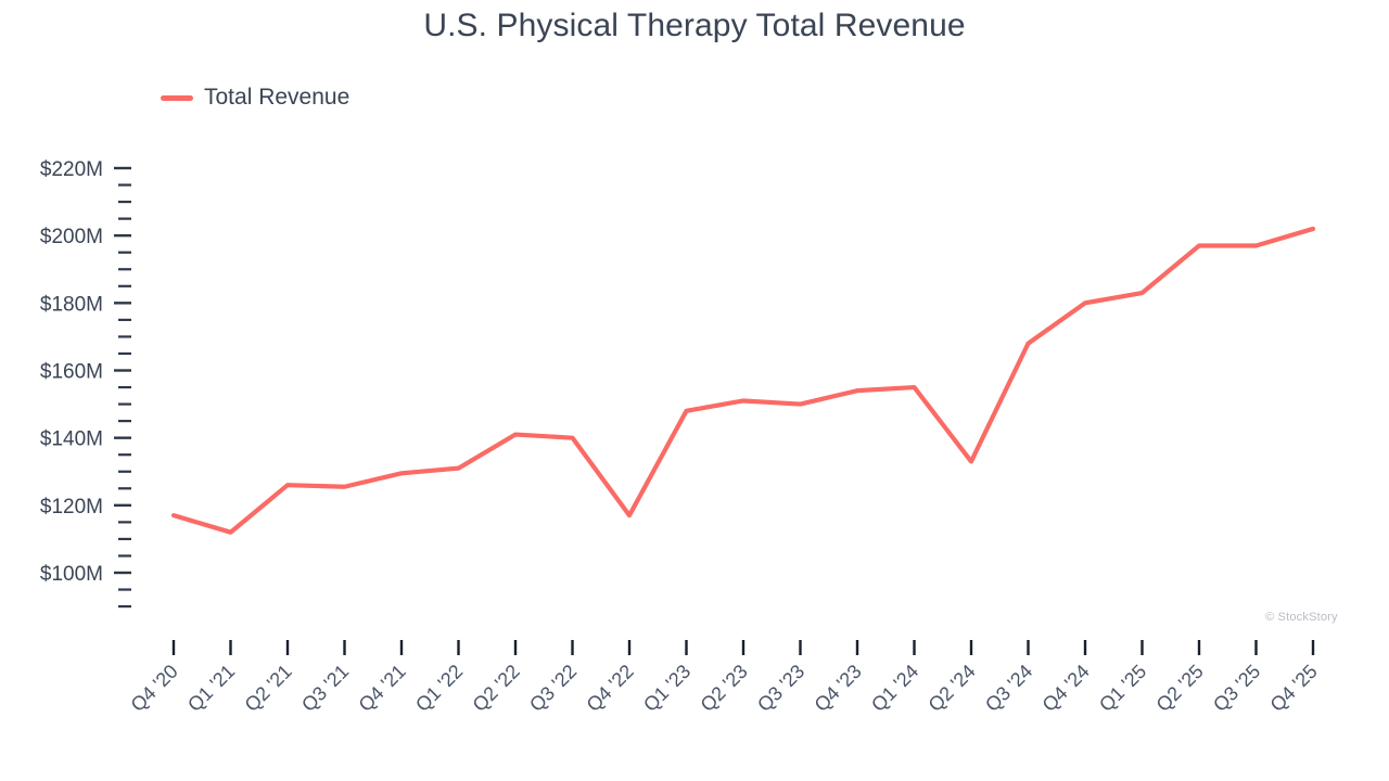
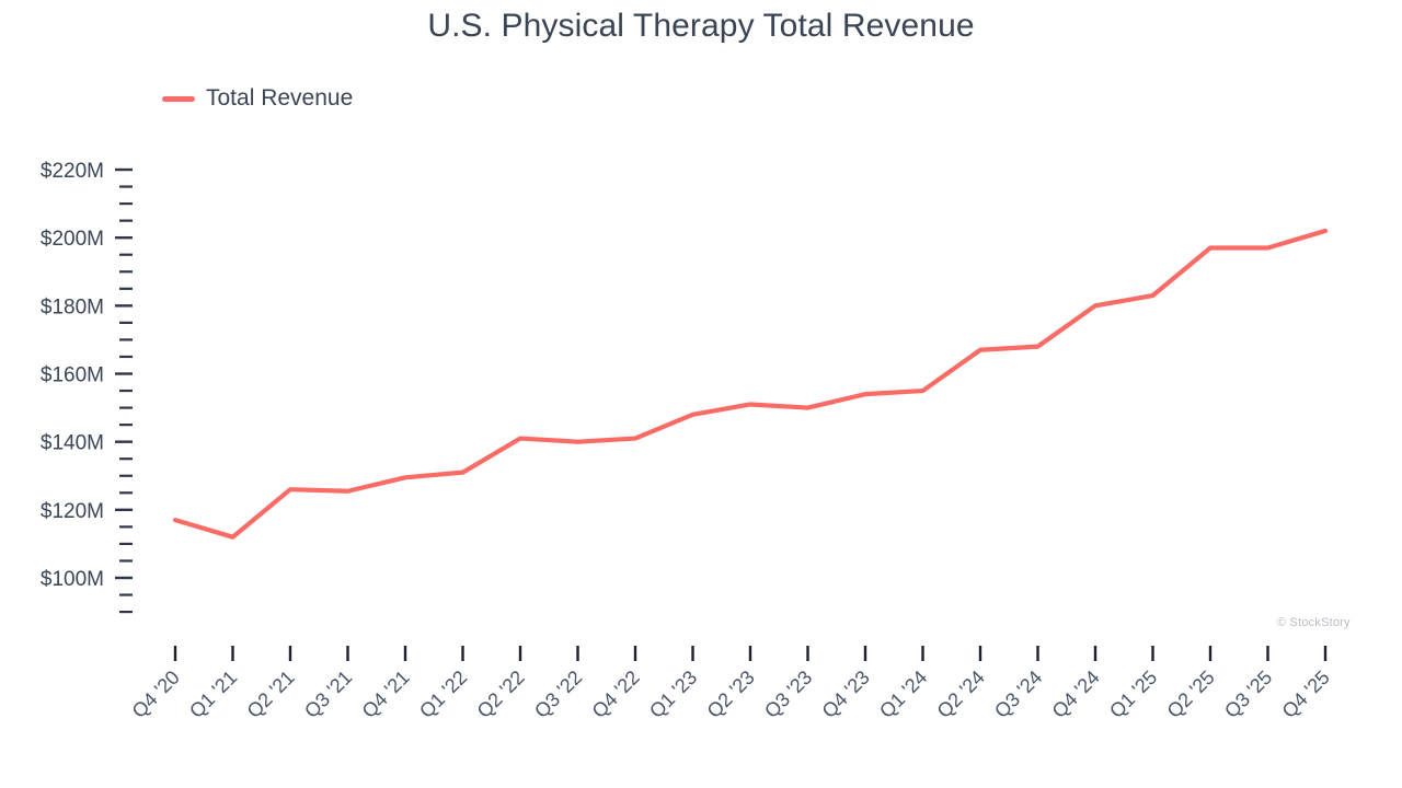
Q4 '22: $117M -> $141M
Q2 '24: $133M -> $167M
